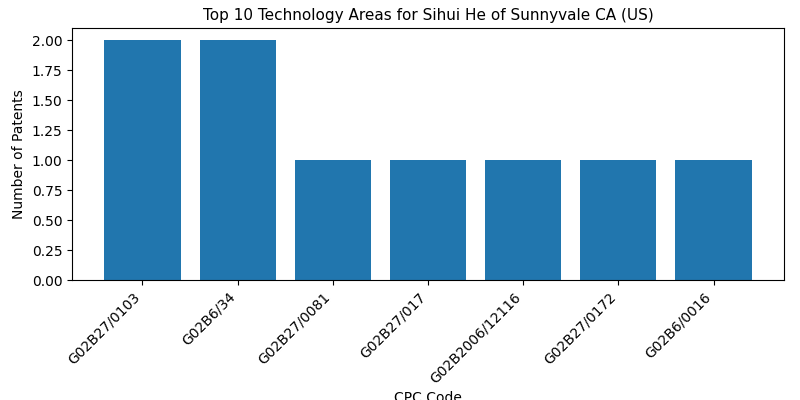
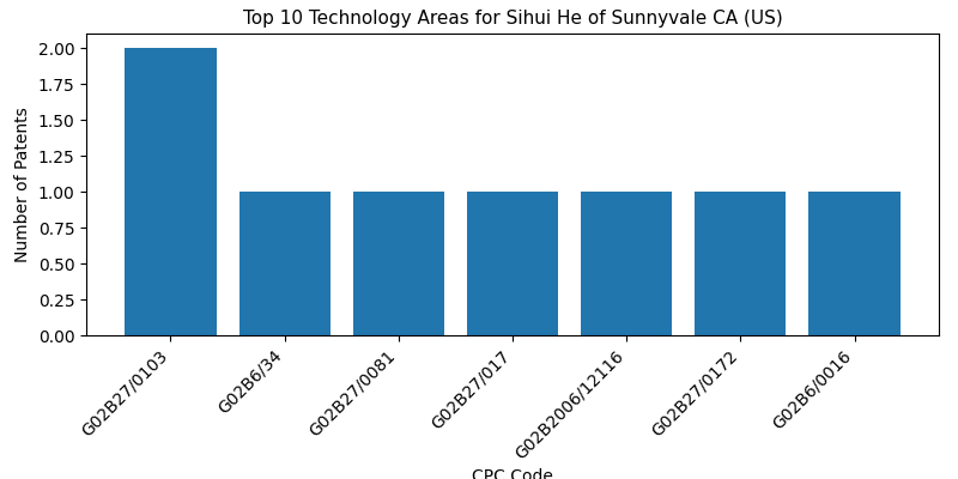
G02B6/34: 2 -> 1
